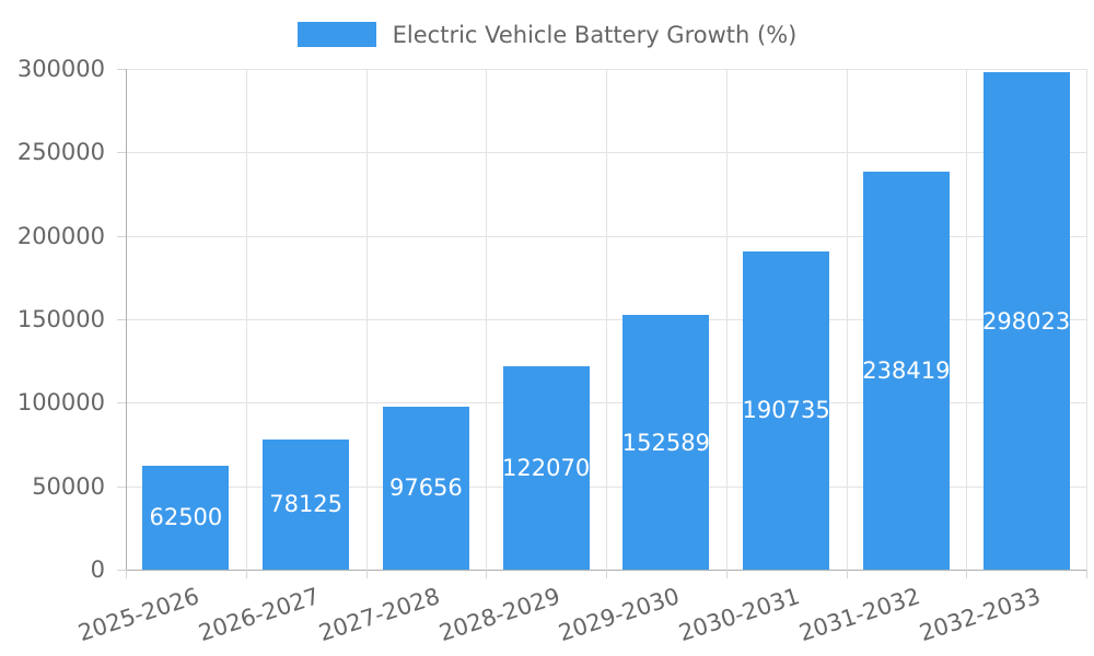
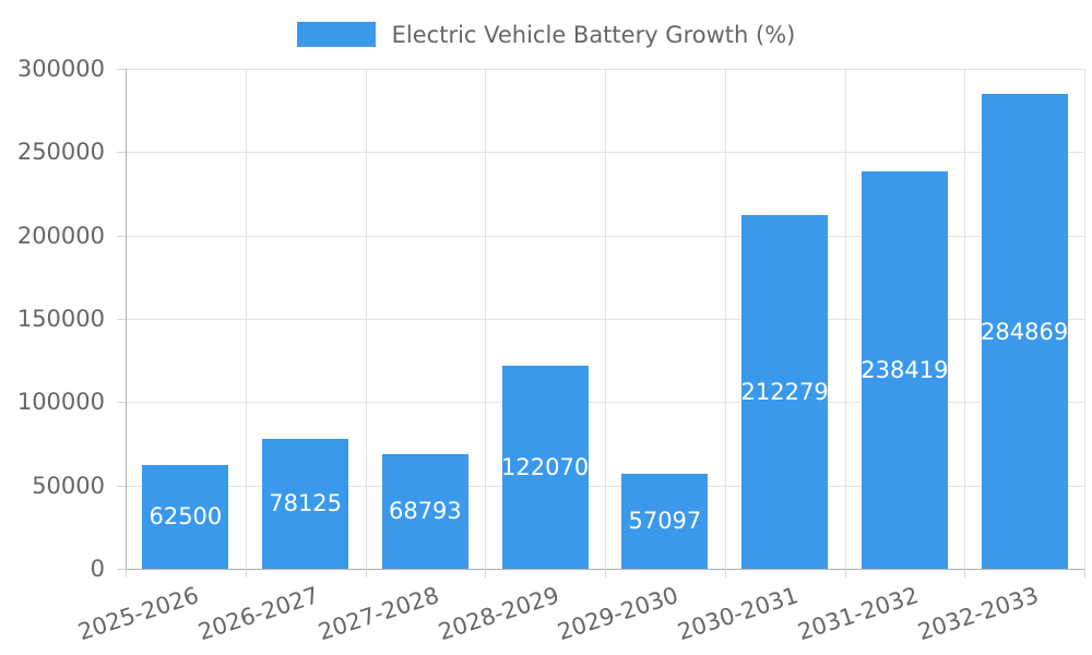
2027-2028: 97656 -> 68793
2029-2030: 152589 -> 57097
2030-2031: 190735 -> 212279
2032-2033: 298023 -> 284869
